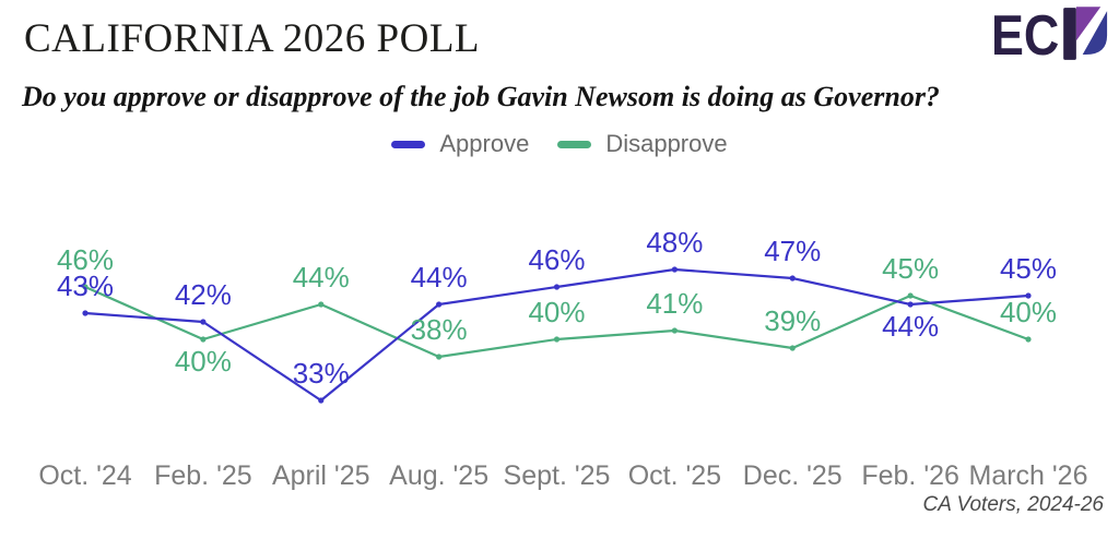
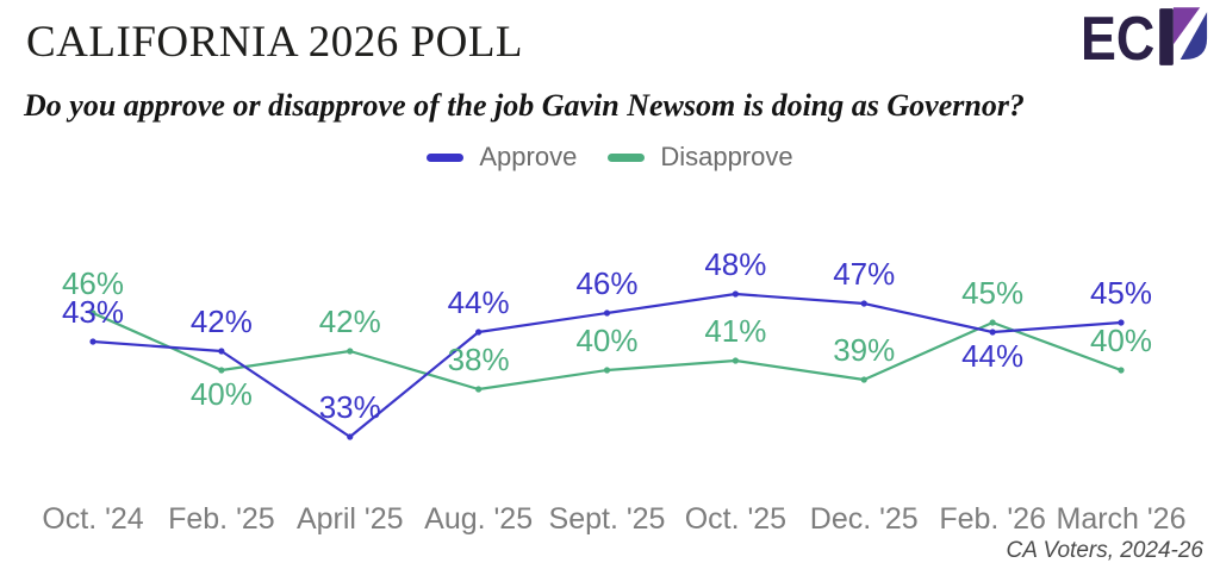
Disapprove/April '25: 44% -> 42%
